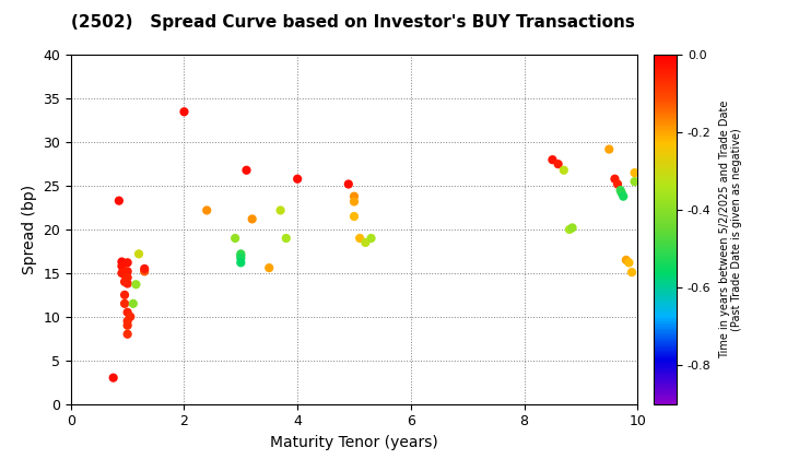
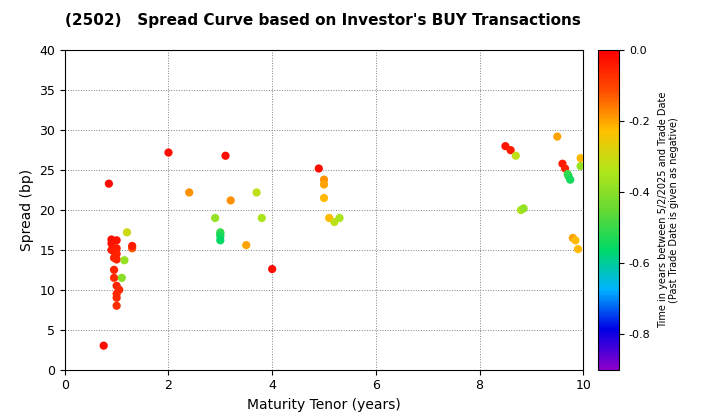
2: 33.5 -> 27.2
4: 25.8 -> 12.6
